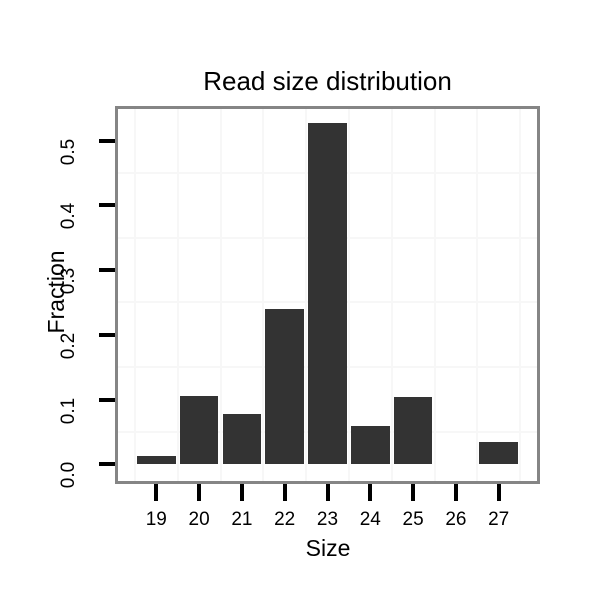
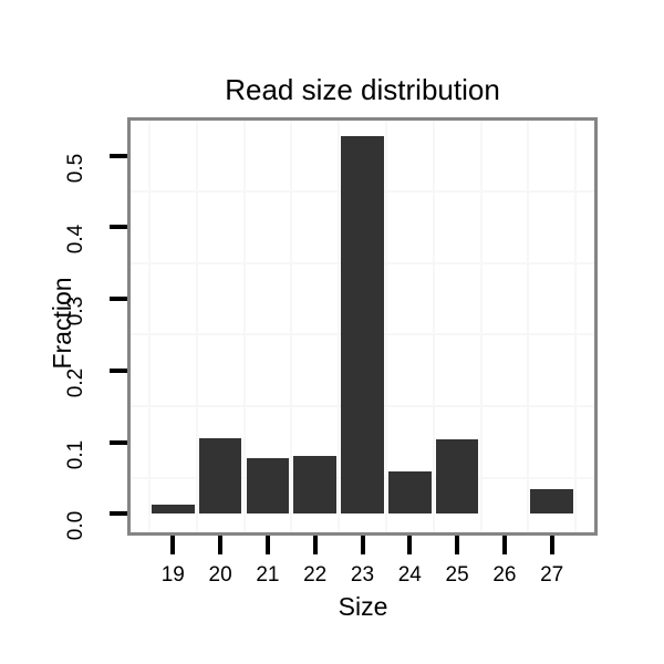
22: 0.24 -> 0.08
